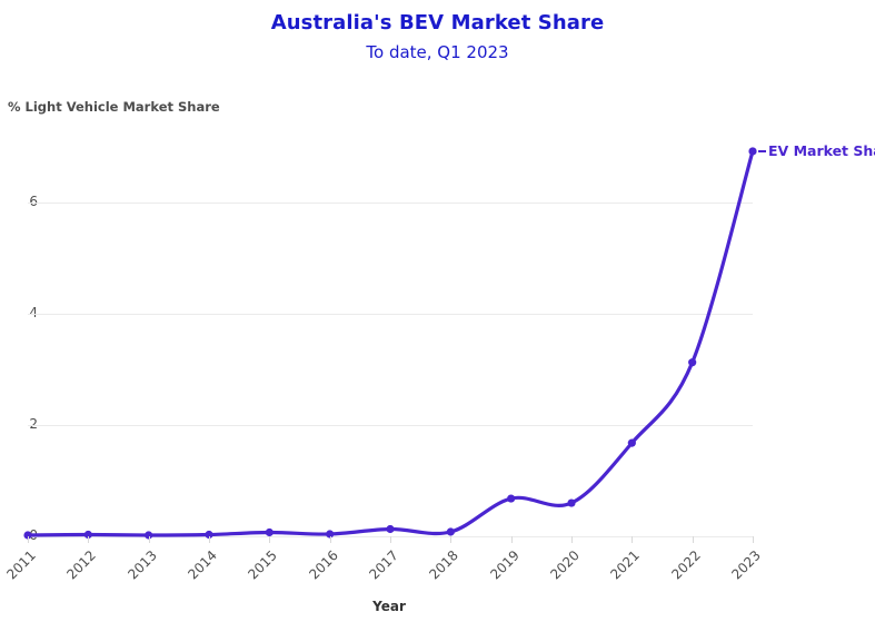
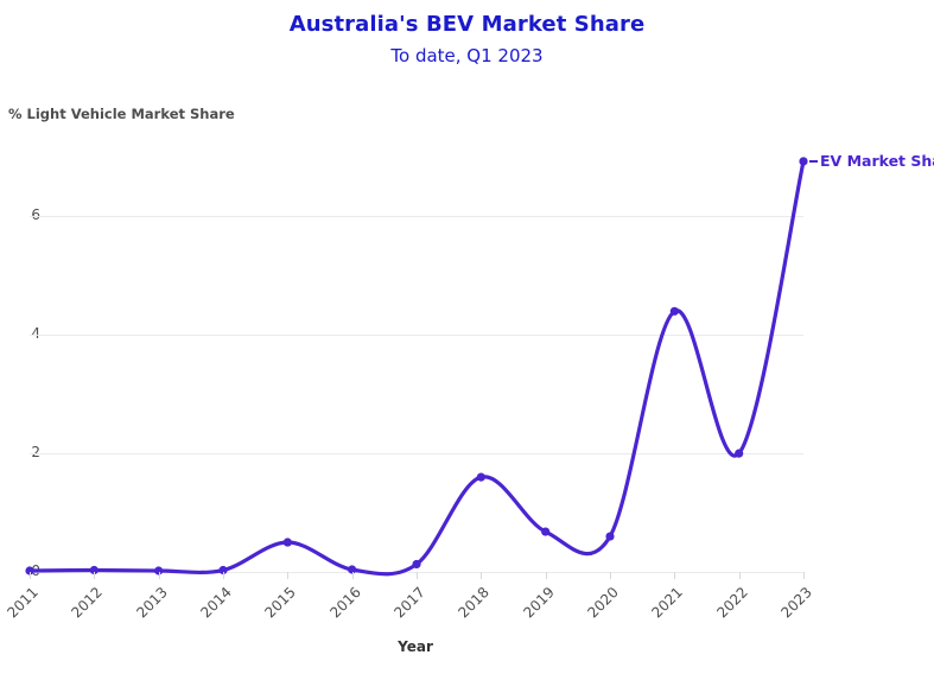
2015: 0.1 -> 0.5
2018: 0.1 -> 1.6
2021: 1.7 -> 4.4
2022: 3.1 -> 2.0
